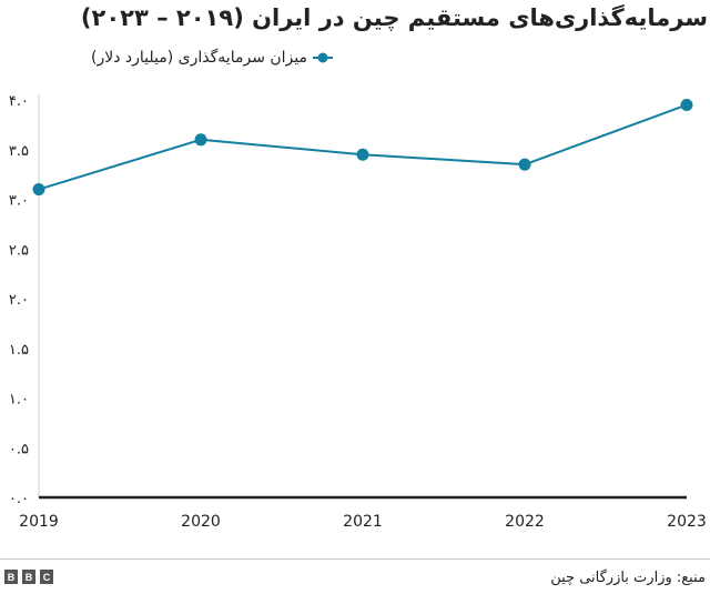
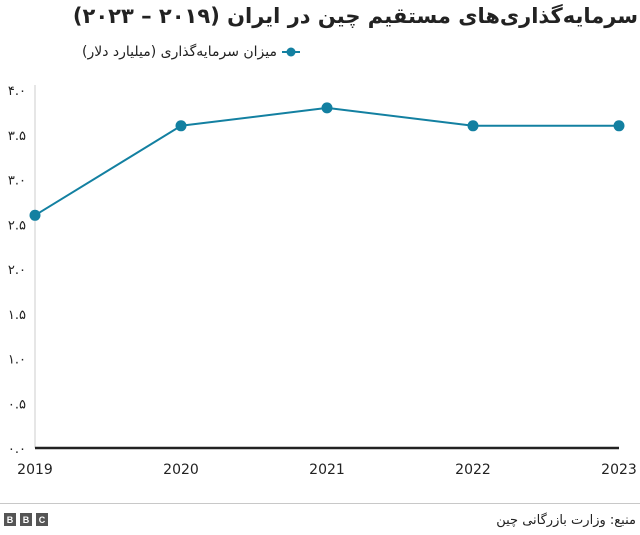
2019: 3.1 -> 2.6
2021: 3.5 -> 3.8
2022: 3.4 -> 3.6
2023: 4.0 -> 3.6
